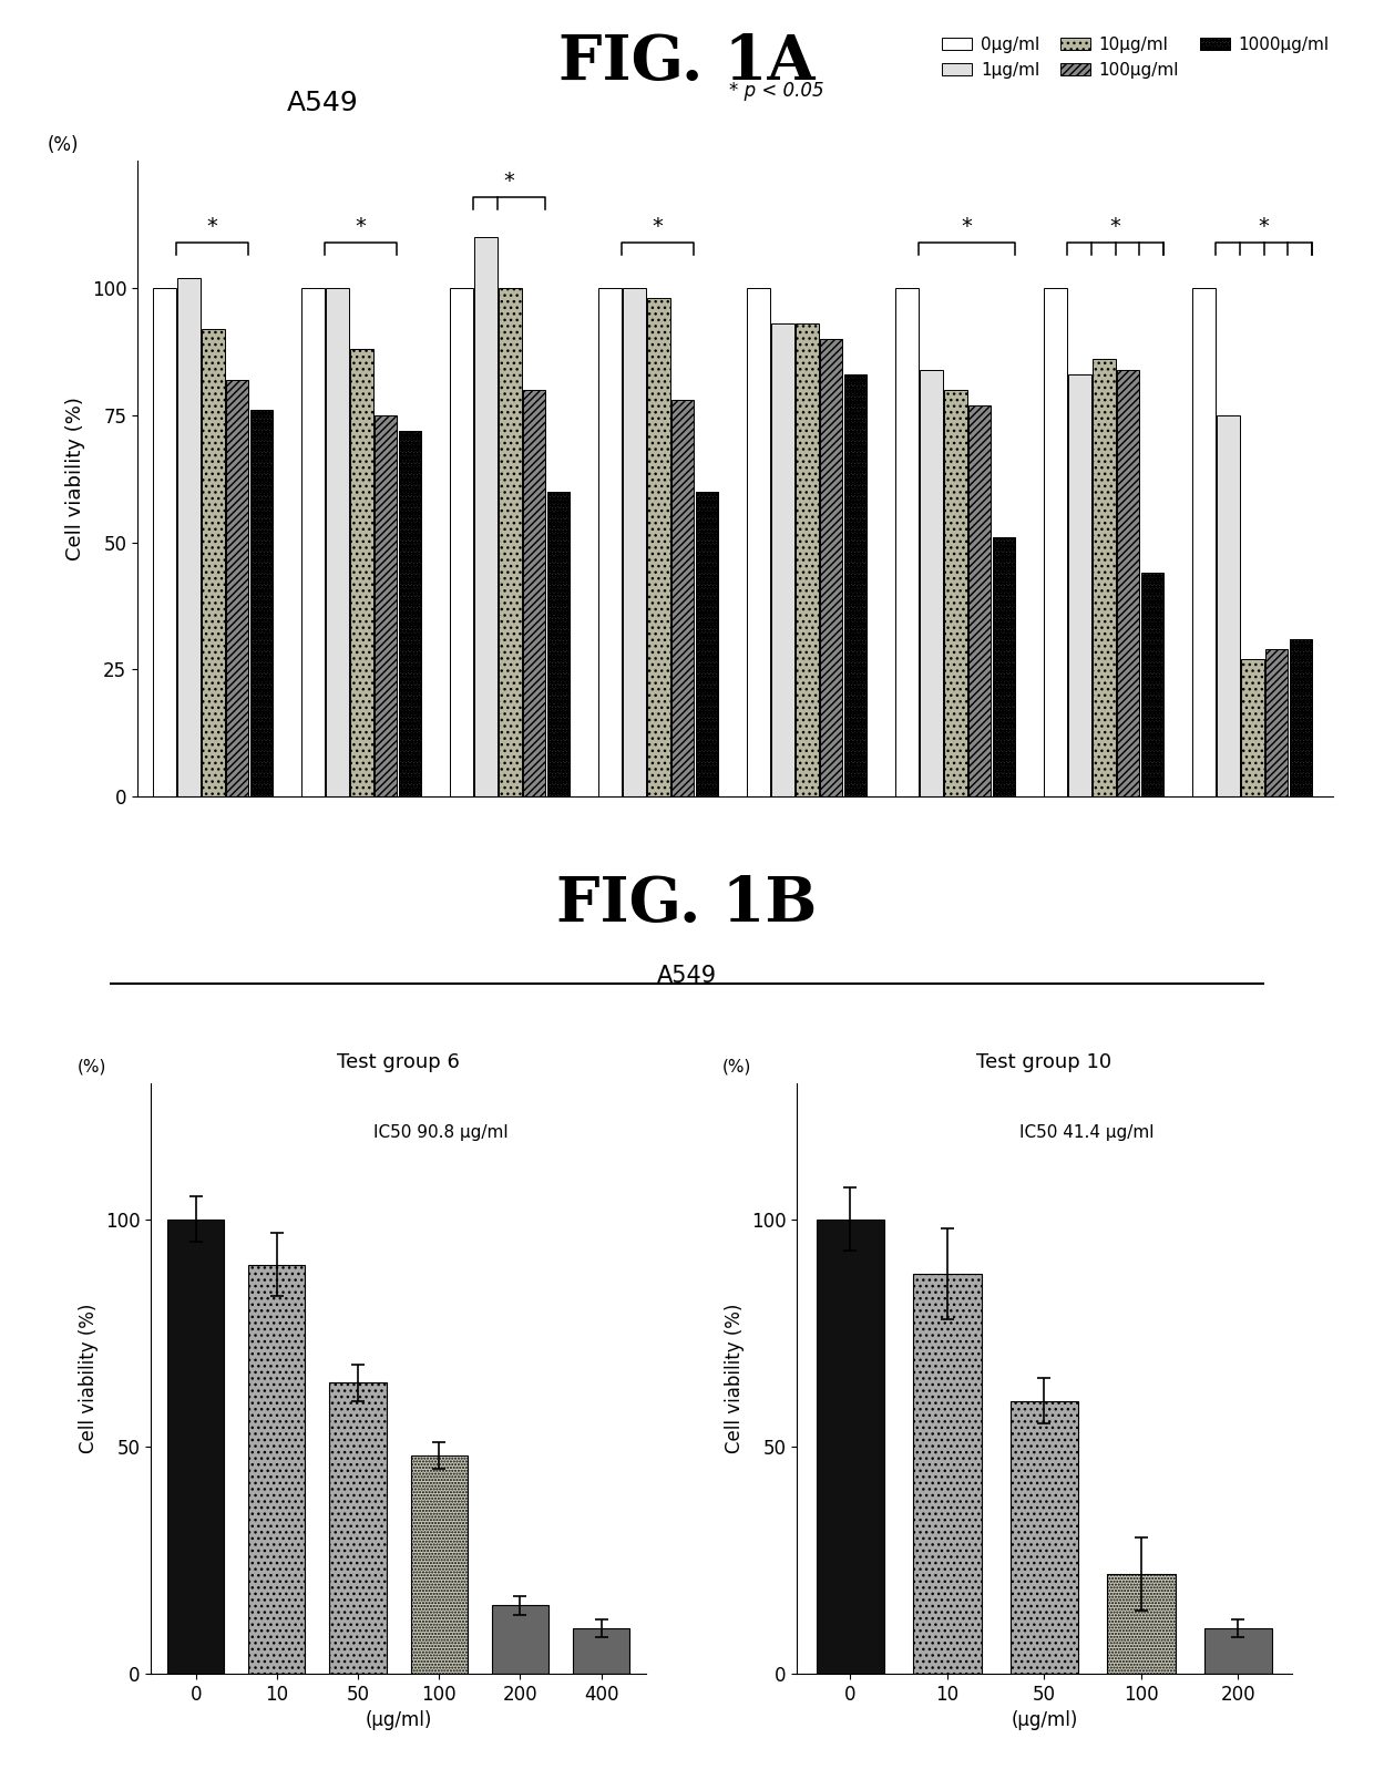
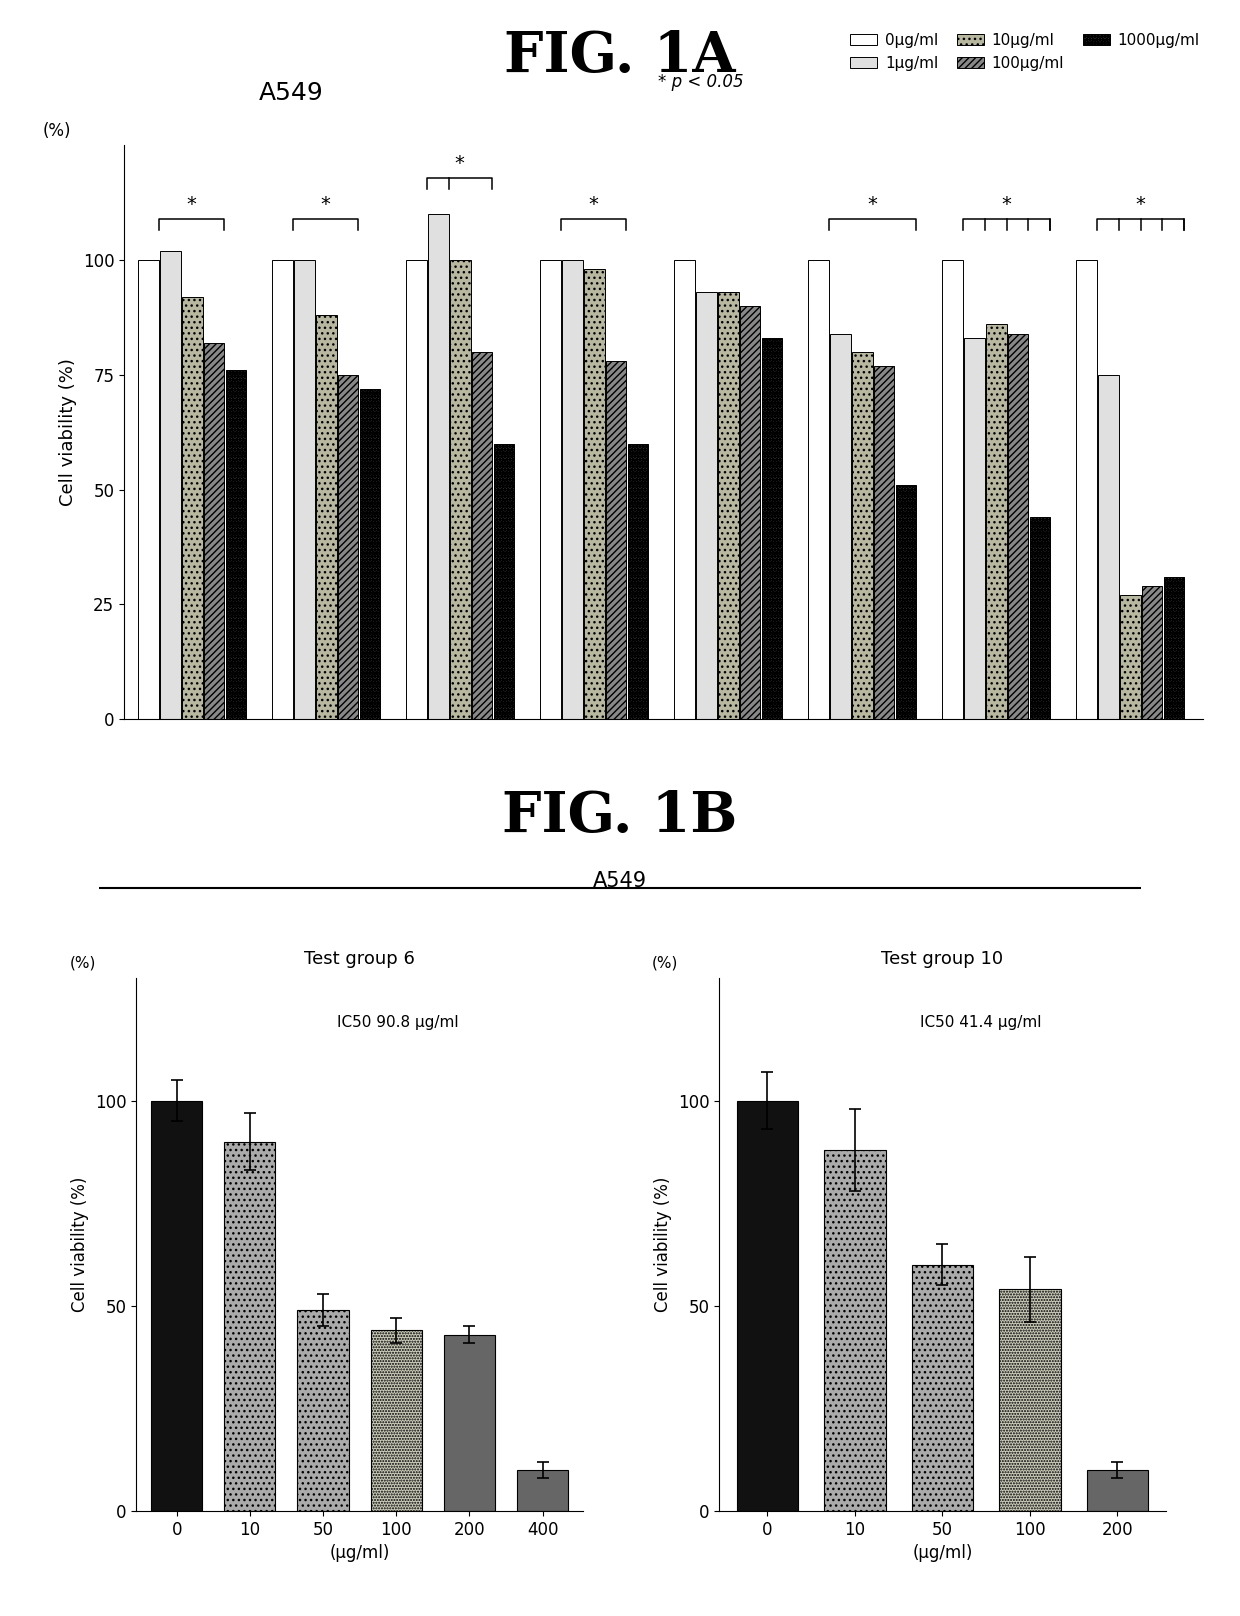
Test group 6/50: 64 -> 49
Test group 6/100: 48 -> 44
Test group 6/200: 15 -> 43
Test group 10/100: 22 -> 54
